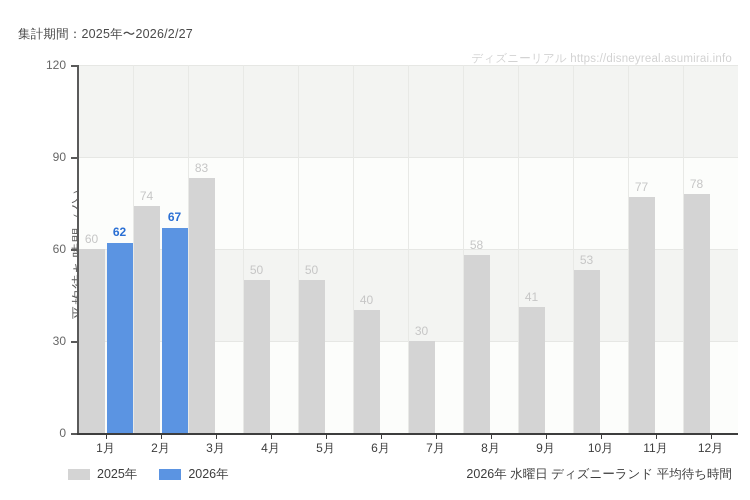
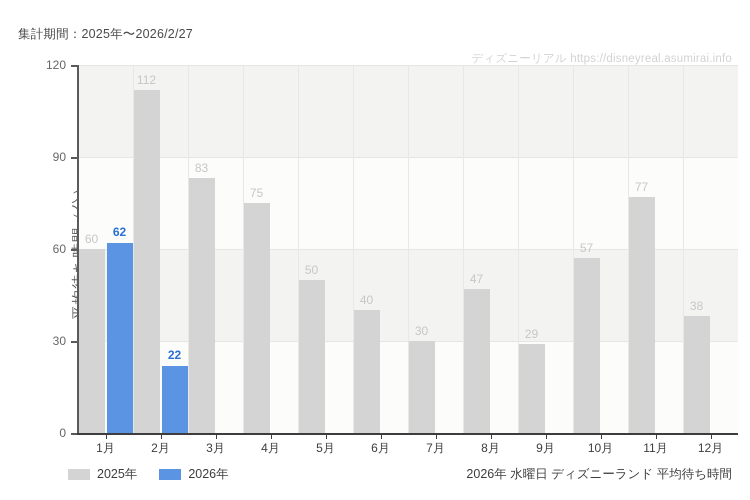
2025年/2月: 74 -> 112
2026年/2月: 67 -> 22
2025年/4月: 50 -> 75
2025年/8月: 58 -> 47
2025年/9月: 41 -> 29
2025年/10月: 53 -> 57
2025年/12月: 78 -> 38
